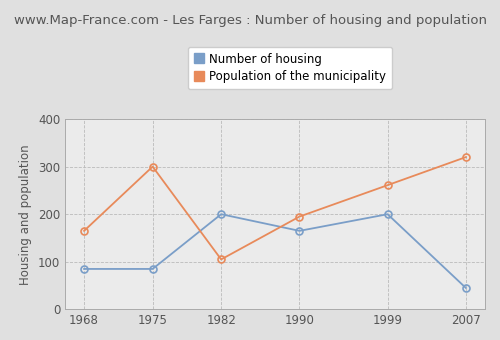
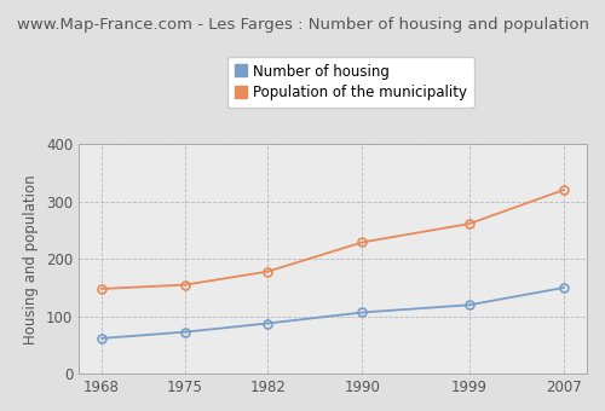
Number of housing/1968: 85 -> 62
Population of the municipality/1968: 165 -> 148
Number of housing/1975: 85 -> 73
Population of the municipality/1975: 300 -> 155
Number of housing/1982: 200 -> 88
Population of the municipality/1982: 105 -> 178
Number of housing/1990: 165 -> 107
Population of the municipality/1990: 195 -> 229
Number of housing/1999: 200 -> 120
Number of housing/2007: 45 -> 150
